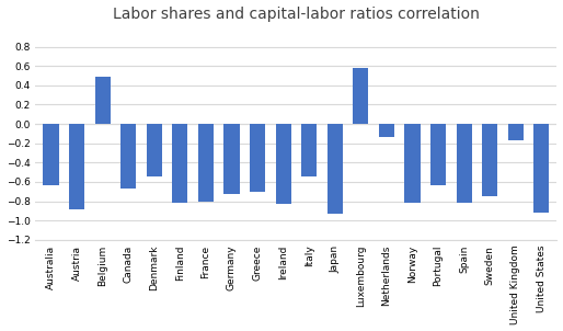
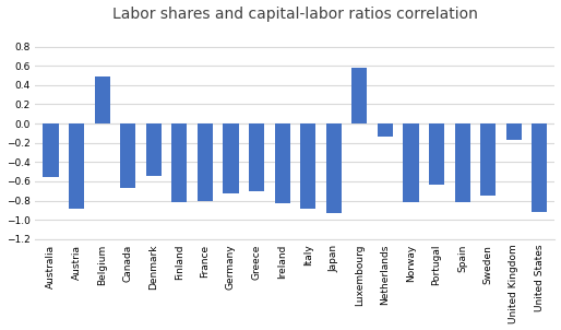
Australia: -0.64 -> -0.55
Italy: -0.54 -> -0.88
